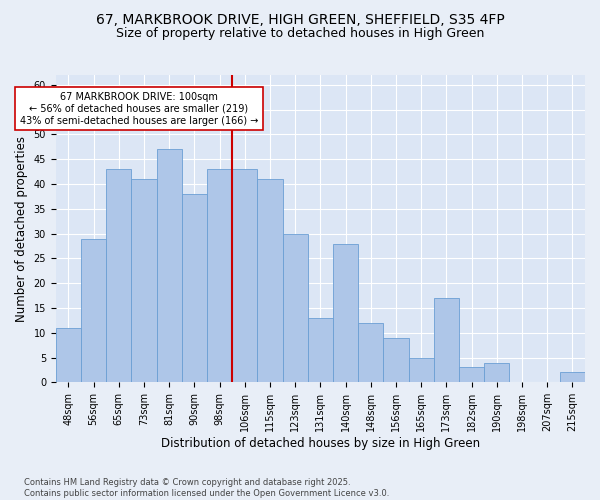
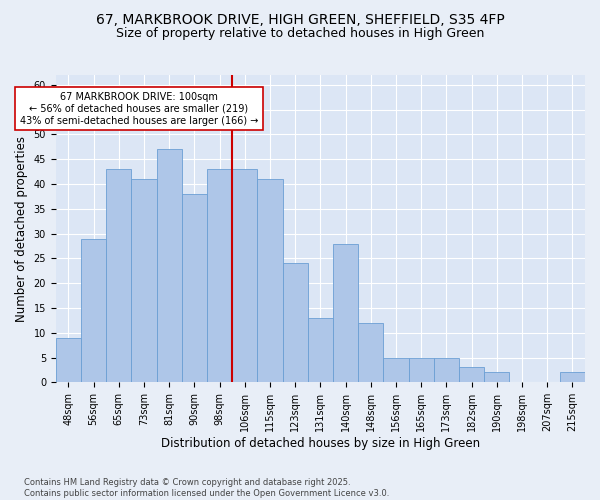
48sqm: 11 -> 9
123sqm: 30 -> 24
156sqm: 9 -> 5
173sqm: 17 -> 5
190sqm: 4 -> 2
